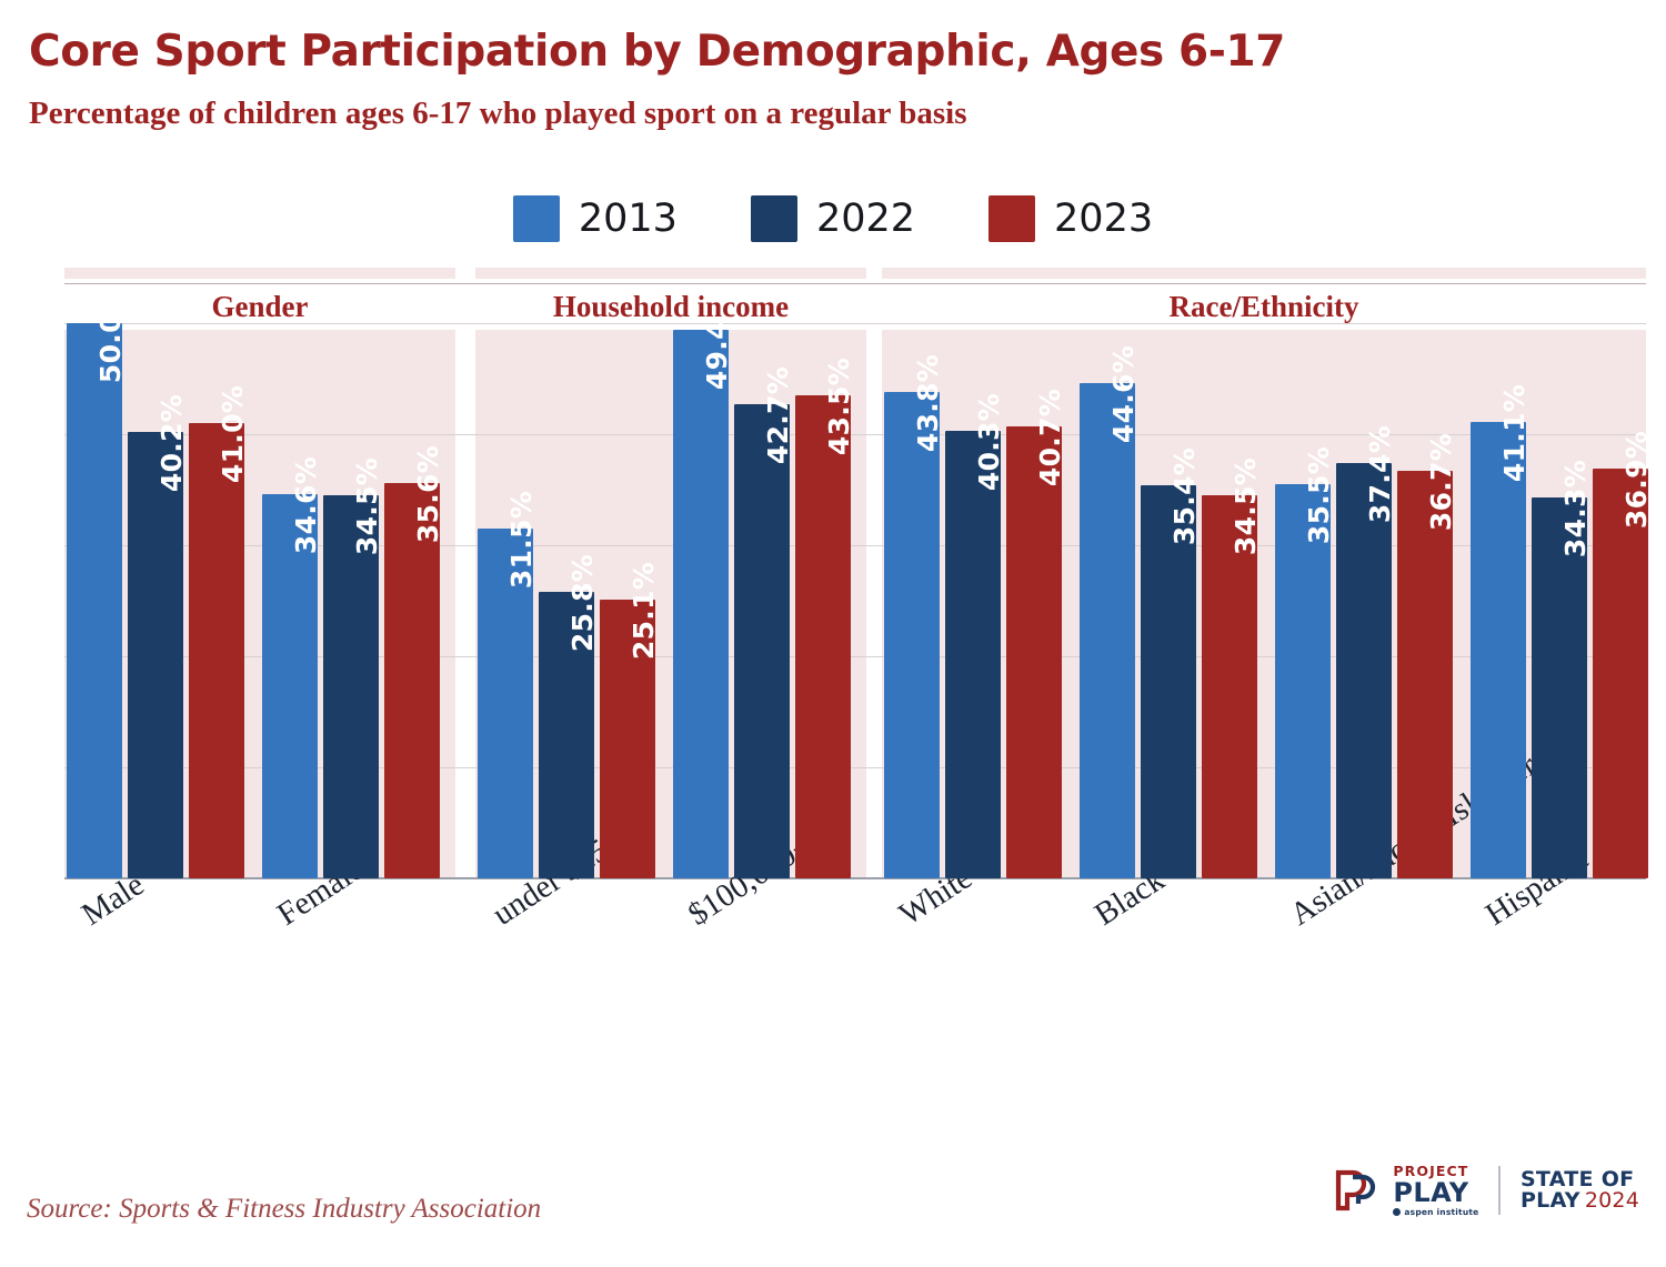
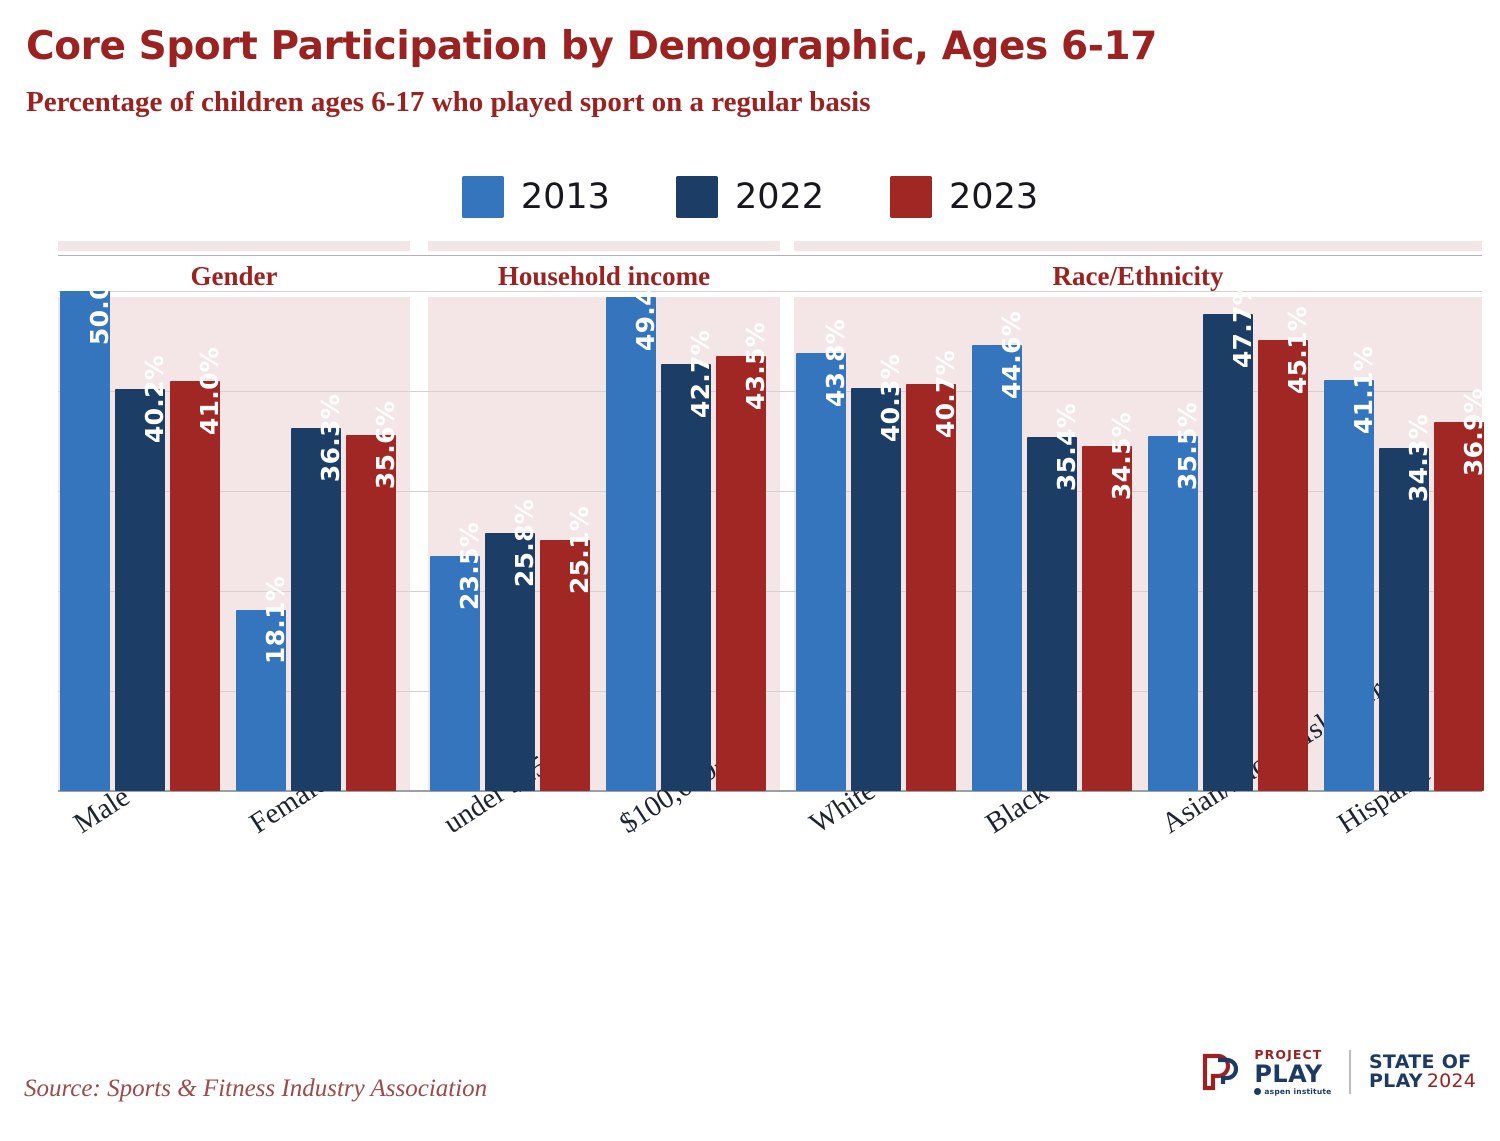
2013/Female: 34.6% -> 18.1%
2022/Female: 34.5% -> 36.3%
2013/under $25,000: 31.5% -> 23.5%
2022/Asian/Pacific Islander: 37.4% -> 47.7%
2023/Asian/Pacific Islander: 36.7% -> 45.1%
